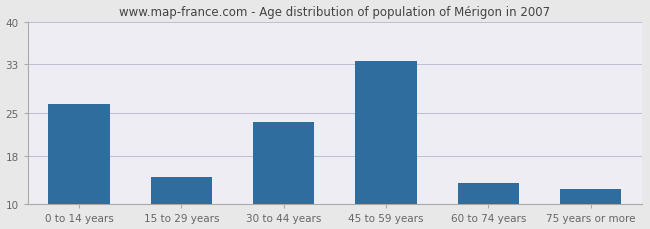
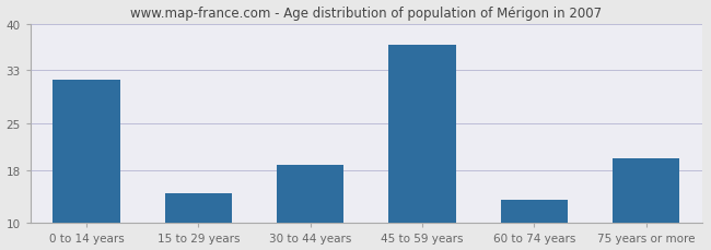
0 to 14 years: 26.5 -> 31.6
30 to 44 years: 23.5 -> 18.8
45 to 59 years: 33.5 -> 36.8
75 years or more: 12.5 -> 19.8
